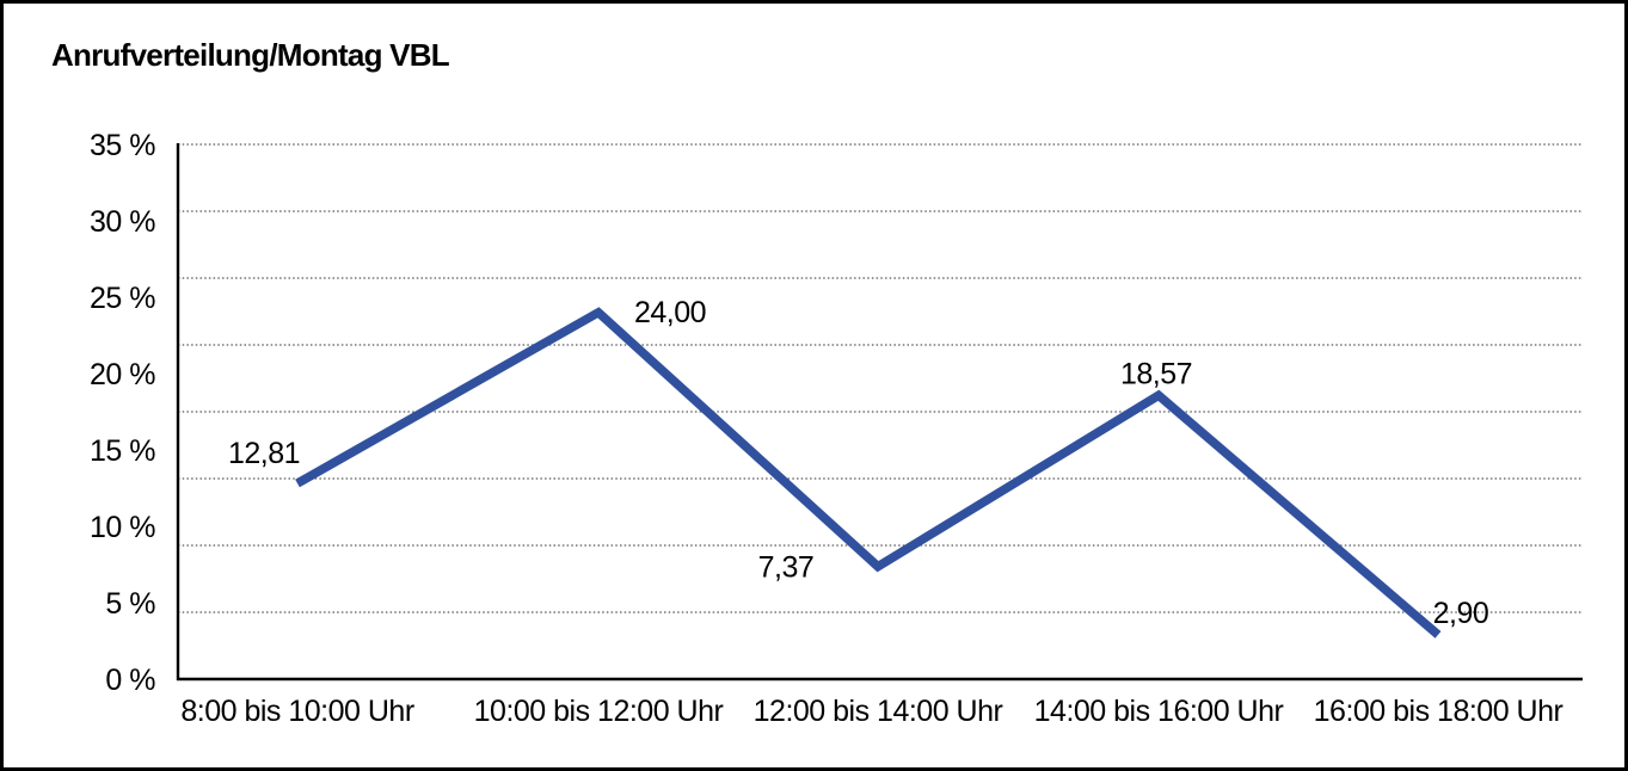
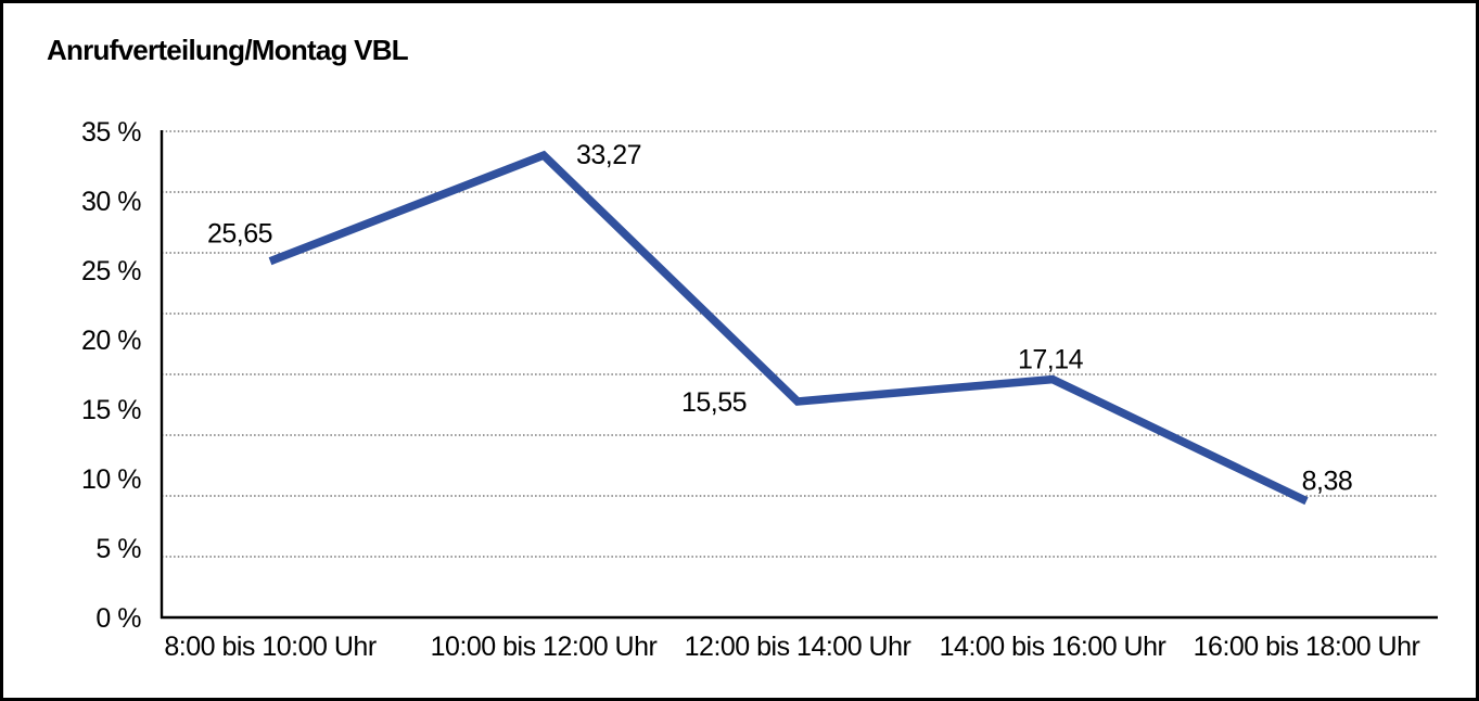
8:00 bis 10:00 Uhr: 12,81 -> 25,65
10:00 bis 12:00 Uhr: 24,00 -> 33,27
12:00 bis 14:00 Uhr: 7,37 -> 15,55
14:00 bis 16:00 Uhr: 18,57 -> 17,14
16:00 bis 18:00 Uhr: 2,90 -> 8,38
